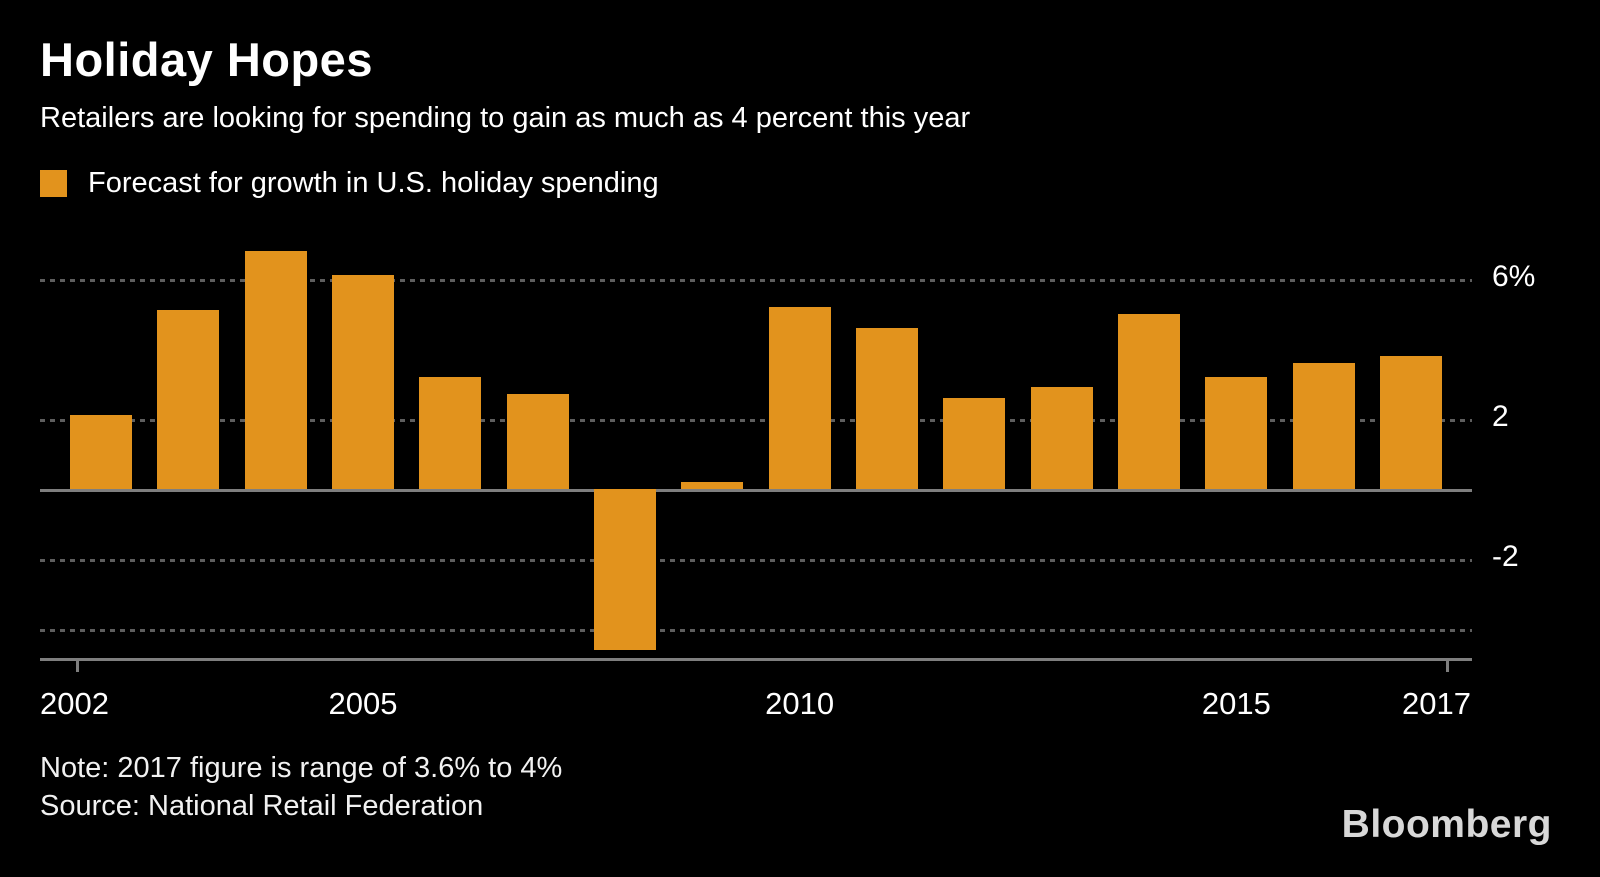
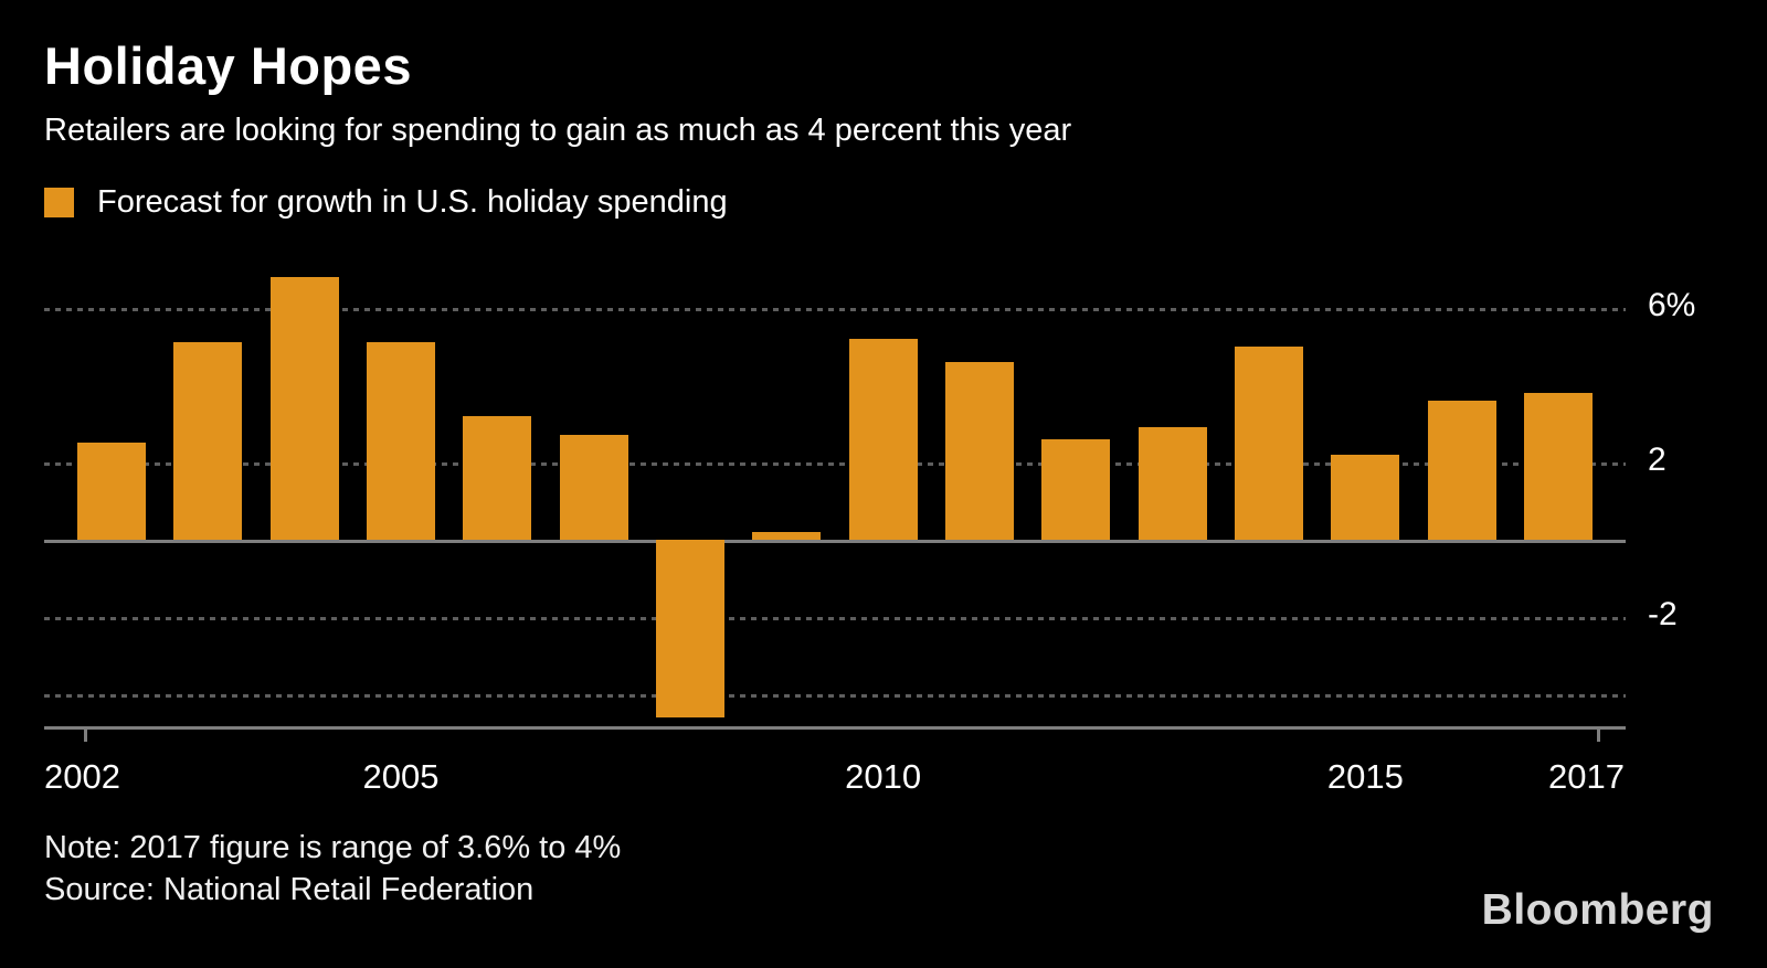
2002: 2.1% -> 2.5%
2005: 6.1% -> 5.1%
2015: 3.2% -> 2.2%
